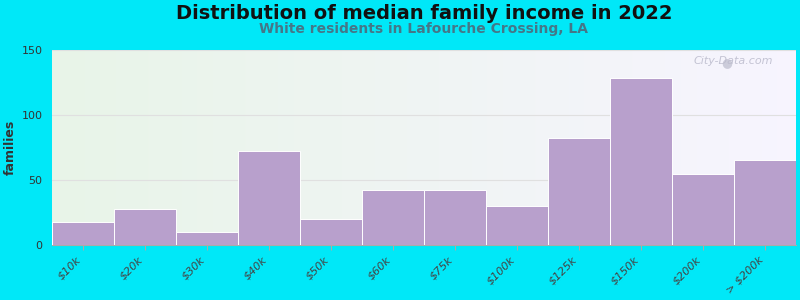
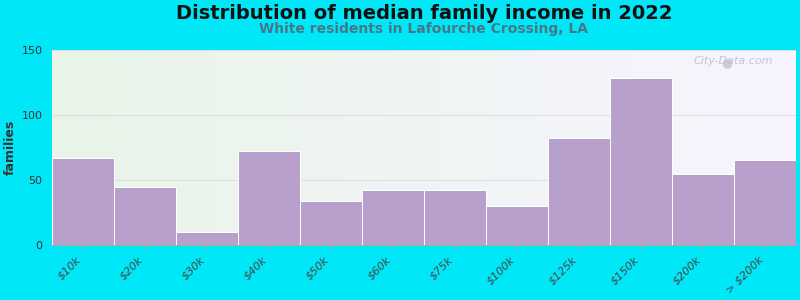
$10k: 18 -> 67
$20k: 28 -> 45
$50k: 20 -> 34
